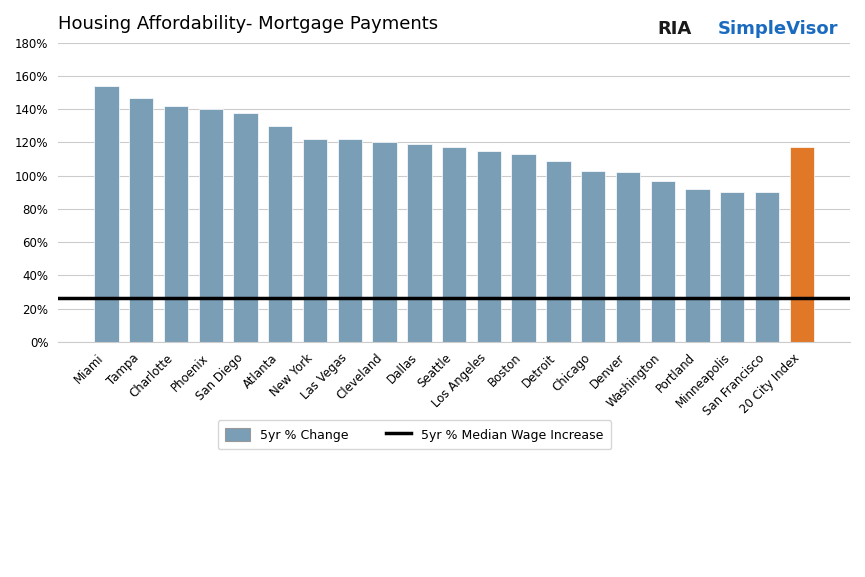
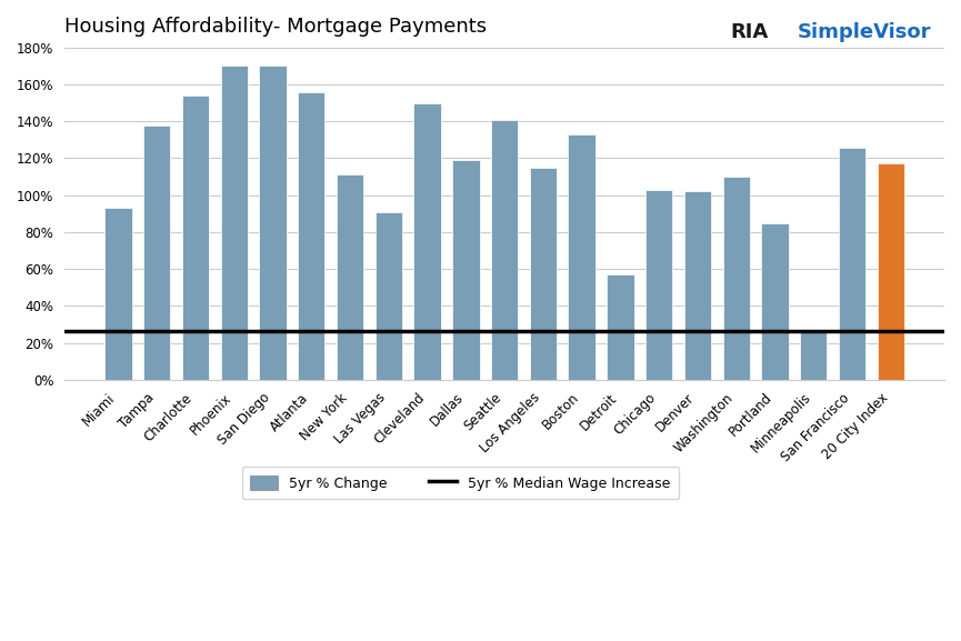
Miami: 154% -> 93%
Tampa: 147% -> 138%
Charlotte: 142% -> 154%
Phoenix: 140% -> 170%
San Diego: 138% -> 170%
Atlanta: 130% -> 156%
New York: 122% -> 111%
Las Vegas: 122% -> 91%
Cleveland: 120% -> 150%
Seattle: 117% -> 141%
Boston: 113% -> 133%
Detroit: 109% -> 57%
Washington: 97% -> 110%
Portland: 92% -> 85%
Minneapolis: 90% -> 26%
San Francisco: 90% -> 126%
